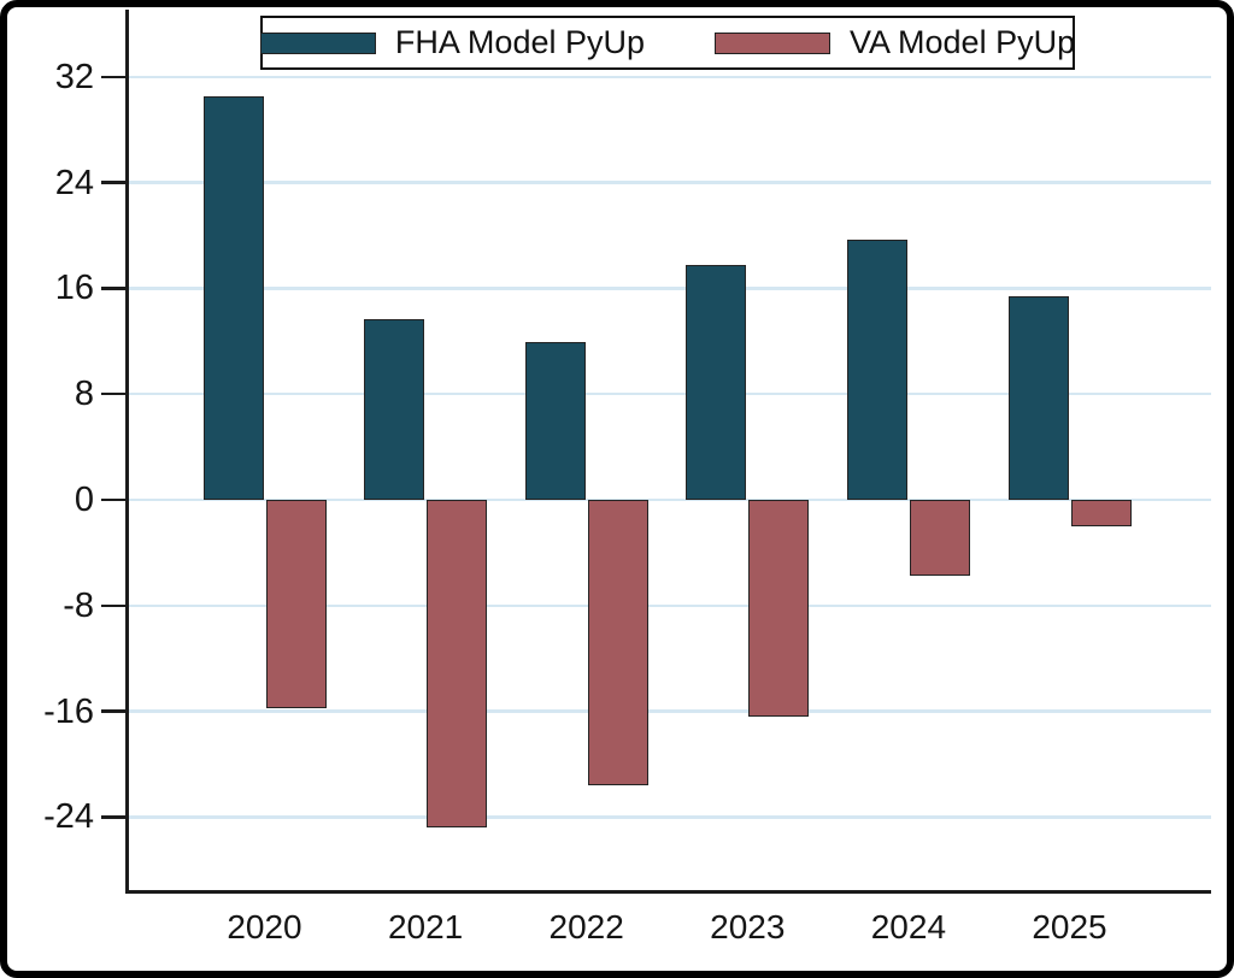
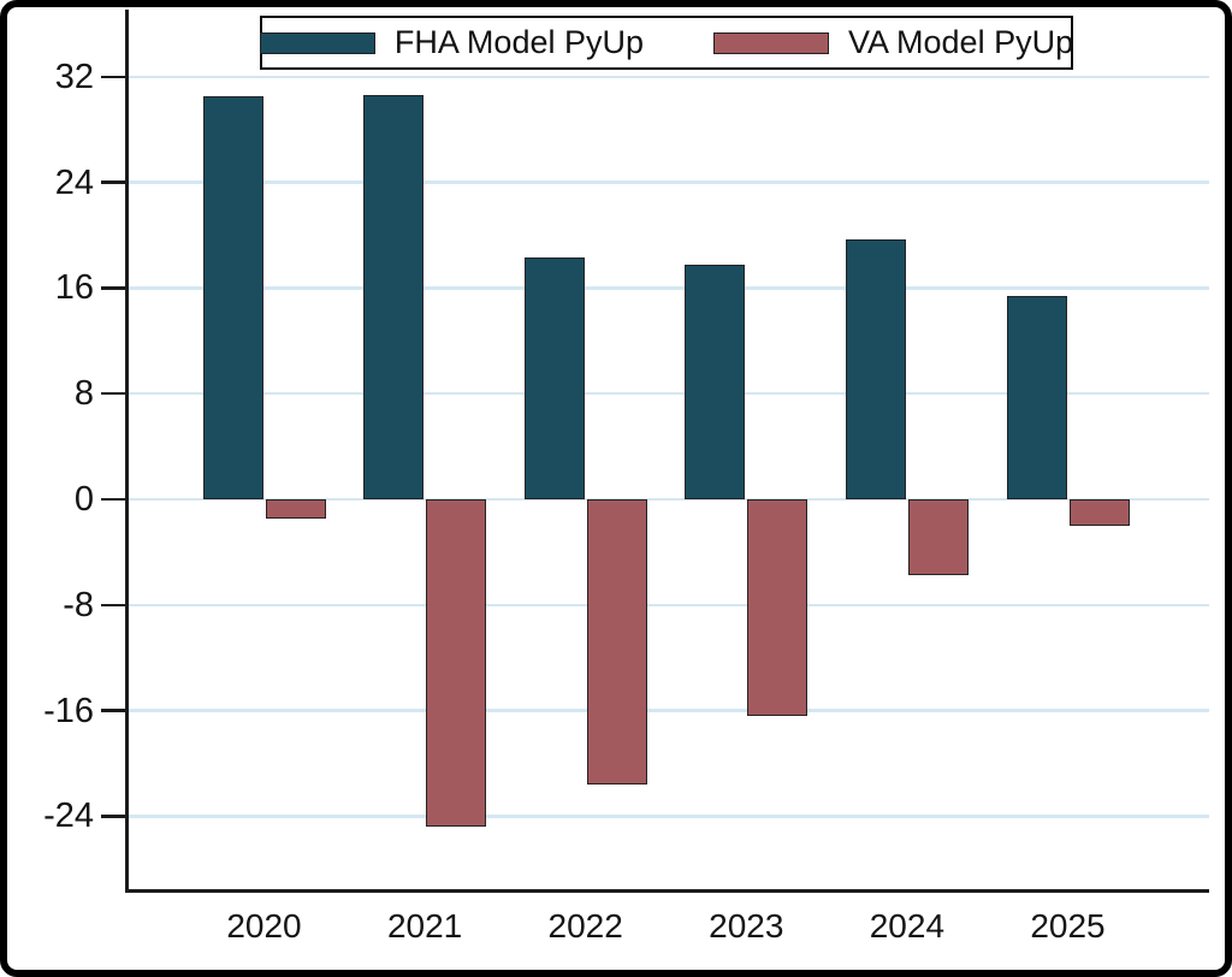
VA Model PyUp/2020: -15.8 -> -1.5
FHA Model PyUp/2021: 13.7 -> 30.6
FHA Model PyUp/2022: 11.9 -> 18.3
